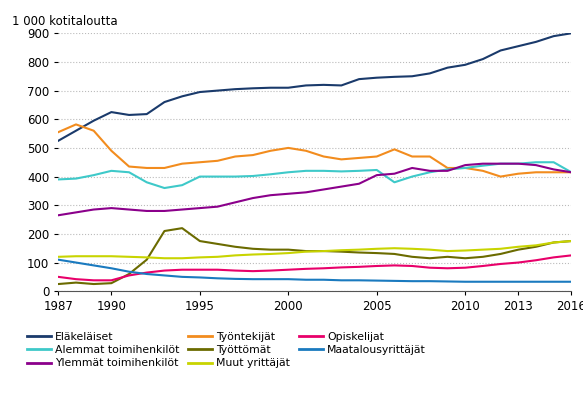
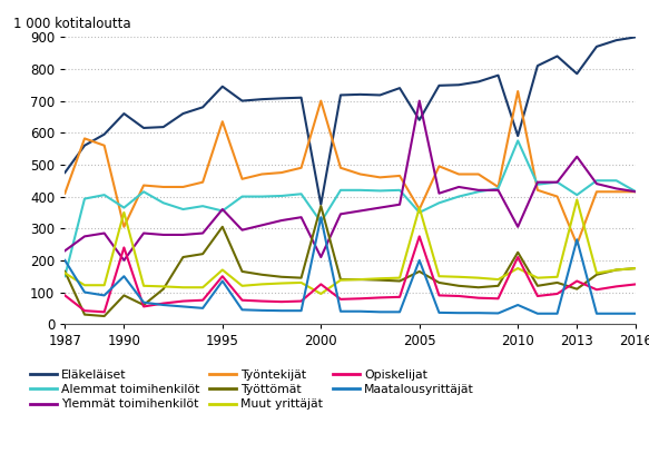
Eläkeläiset/1987: 525 -> 475
Työntekijät/1987: 555 -> 410
Alemmat toimihenkilöt/1987: 390 -> 150
Ylemmät toimihenkilöt/1987: 265 -> 230
Työttömät/1987: 25 -> 165
Muut yrittäjät/1987: 120 -> 160
Opiskelijat/1987: 50 -> 90
Maatalousyrittäjät/1987: 110 -> 200
Eläkeläiset/1990: 625 -> 660
Työntekijät/1990: 490 -> 305
Alemmat toimihenkilöt/1990: 420 -> 365
Ylemmät toimihenkilöt/1990: 290 -> 200
Työttömät/1990: 28 -> 90
Muut yrittäjät/1990: 122 -> 350
Opiskelijat/1990: 38 -> 240
Maatalousyrittäjät/1990: 80 -> 150
Eläkeläiset/1995: 695 -> 745
Työntekijät/1995: 450 -> 635
Alemmat toimihenkilöt/1995: 400 -> 355
Ylemmät toimihenkilöt/1995: 290 -> 360
Työttömät/1995: 175 -> 305
Muut yrittäjät/1995: 118 -> 170
Opiskelijat/1995: 75 -> 150
Maatalousyrittäjät/1995: 48 -> 135
Eläkeläiset/2000: 710 -> 375
Työntekijät/2000: 500 -> 700
Alemmat toimihenkilöt/2000: 415 -> 320
Ylemmät toimihenkilöt/2000: 340 -> 210
Työttömät/2000: 145 -> 370
Muut yrittäjät/2000: 133 -> 95
Opiskelijat/2000: 75 -> 125
Maatalousyrittäjät/2000: 42 -> 335
Eläkeläiset/2005: 745 -> 640
Työntekijät/2005: 470 -> 360
Alemmat toimihenkilöt/2005: 423 -> 350
Ylemmät toimihenkilöt/2005: 405 -> 700
Työttömät/2005: 133 -> 165
Muut yrittäjät/2005: 148 -> 365
Opiskelijat/2005: 88 -> 275
Maatalousyrittäjät/2005: 37 -> 200
Eläkeläiset/2010: 790 -> 590
Työntekijät/2010: 430 -> 730
Alemmat toimihenkilöt/2010: 430 -> 575
Ylemmät toimihenkilöt/2010: 440 -> 305
Työttömät/2010: 115 -> 225
Muut yrittäjät/2010: 142 -> 175
Opiskelijat/2010: 82 -> 210
Maatalousyrittäjät/2010: 33 -> 60
Eläkeläiset/2013: 855 -> 785
Työntekijät/2013: 410 -> 250
Alemmat toimihenkilöt/2013: 445 -> 405
Ylemmät toimihenkilöt/2013: 445 -> 525
Työttömät/2013: 145 -> 110
Muut yrittäjät/2013: 155 -> 390
Opiskelijat/2013: 100 -> 135
Maatalousyrittäjät/2013: 33 -> 265
